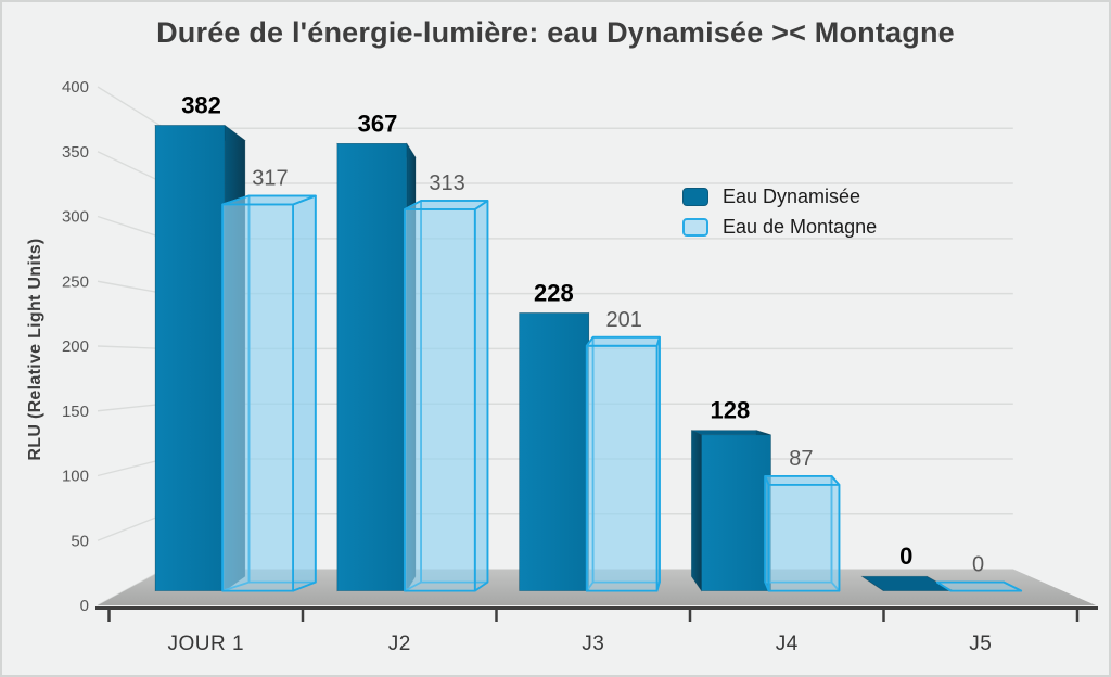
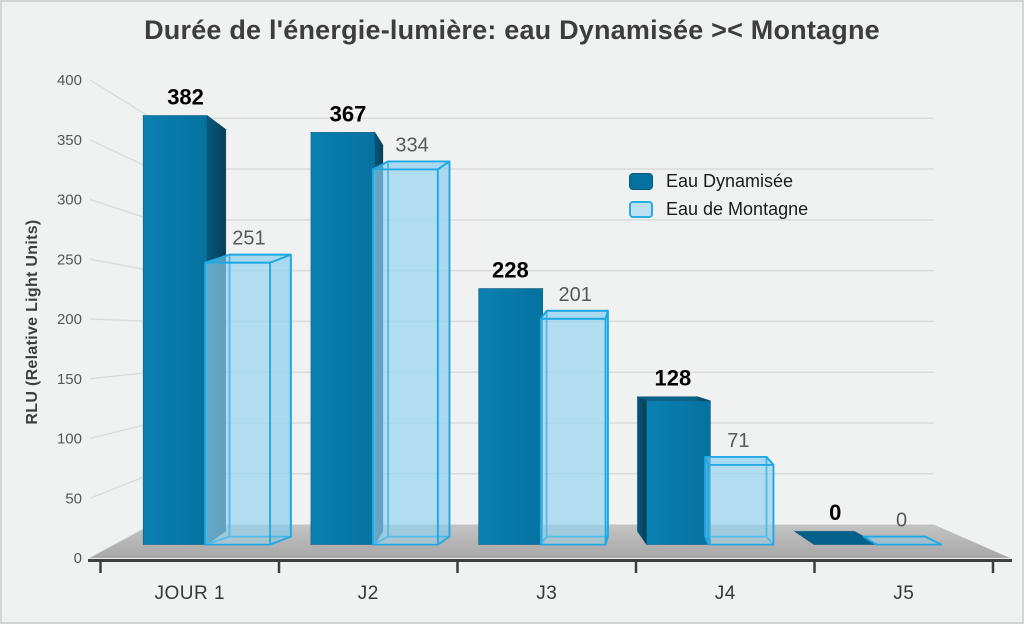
Eau de Montagne/JOUR 1: 317 -> 251
Eau de Montagne/J2: 313 -> 334
Eau de Montagne/J4: 87 -> 71
